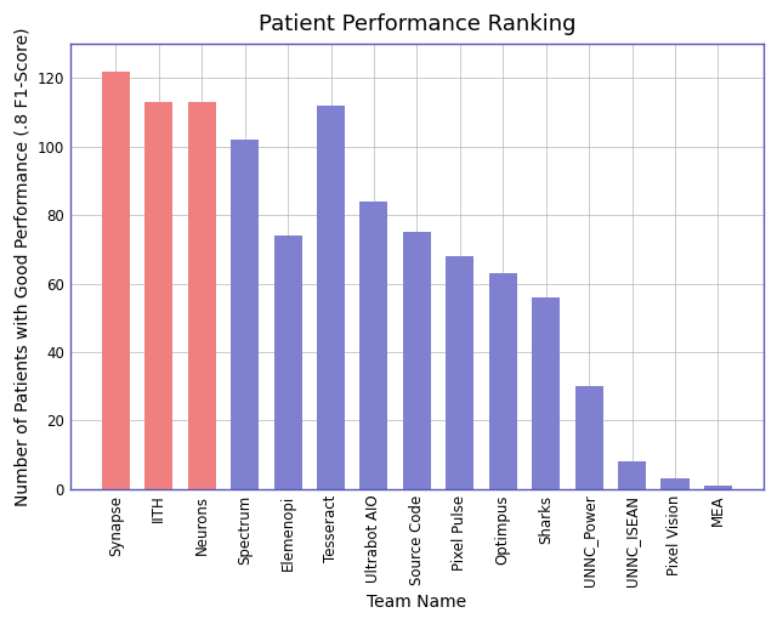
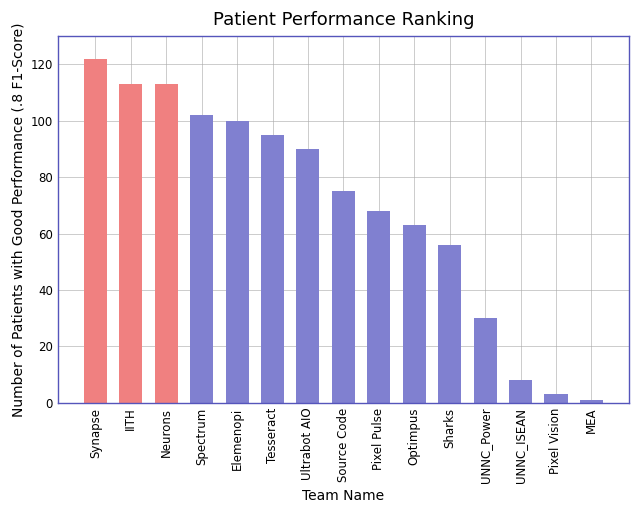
Elemenopi: 74 -> 100
Tesseract: 112 -> 95
Ultrabot AIO: 84 -> 90
